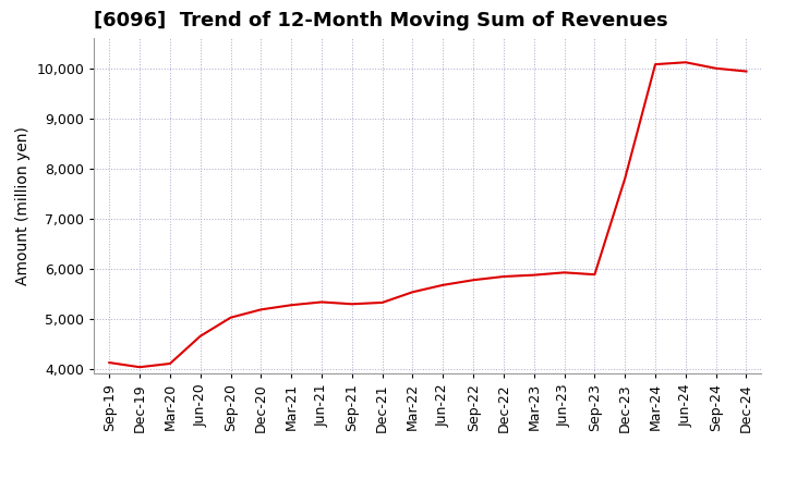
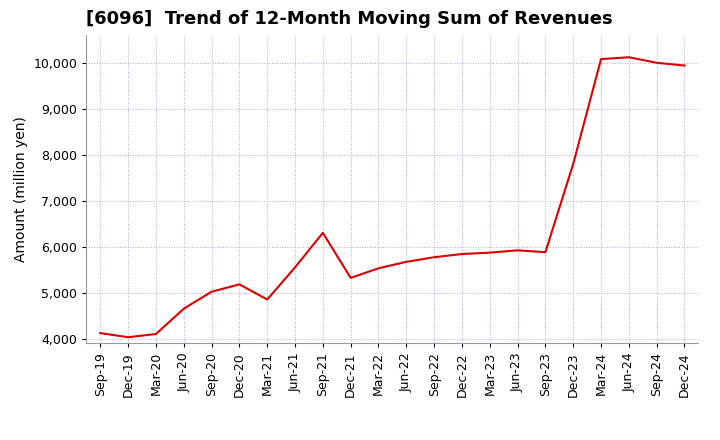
Mar-21: 5,270 -> 4,850
Jun-21: 5,330 -> 5,550
Sep-21: 5,290 -> 6,300
